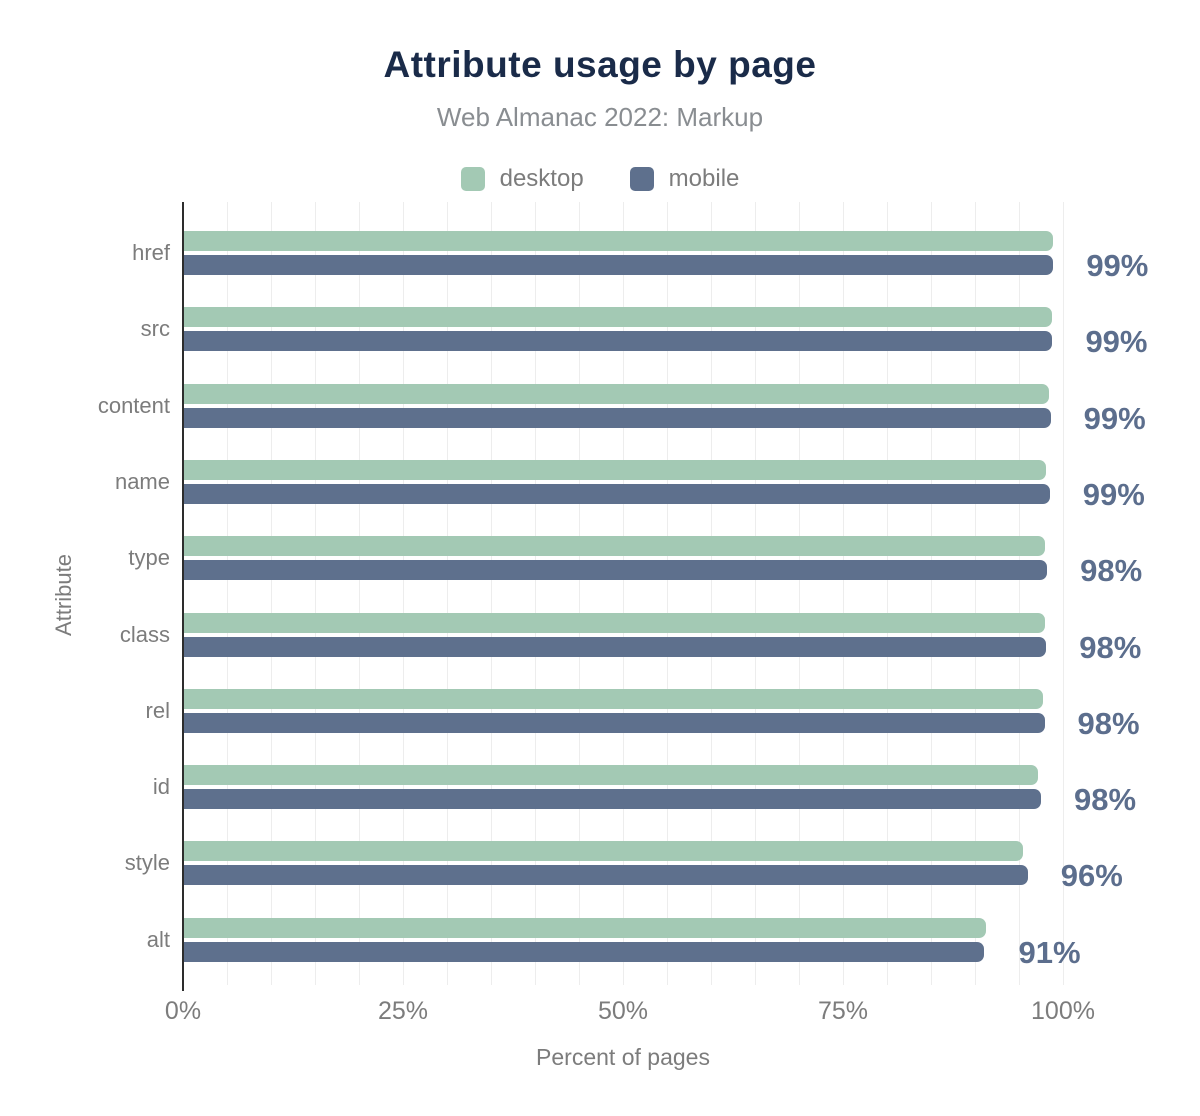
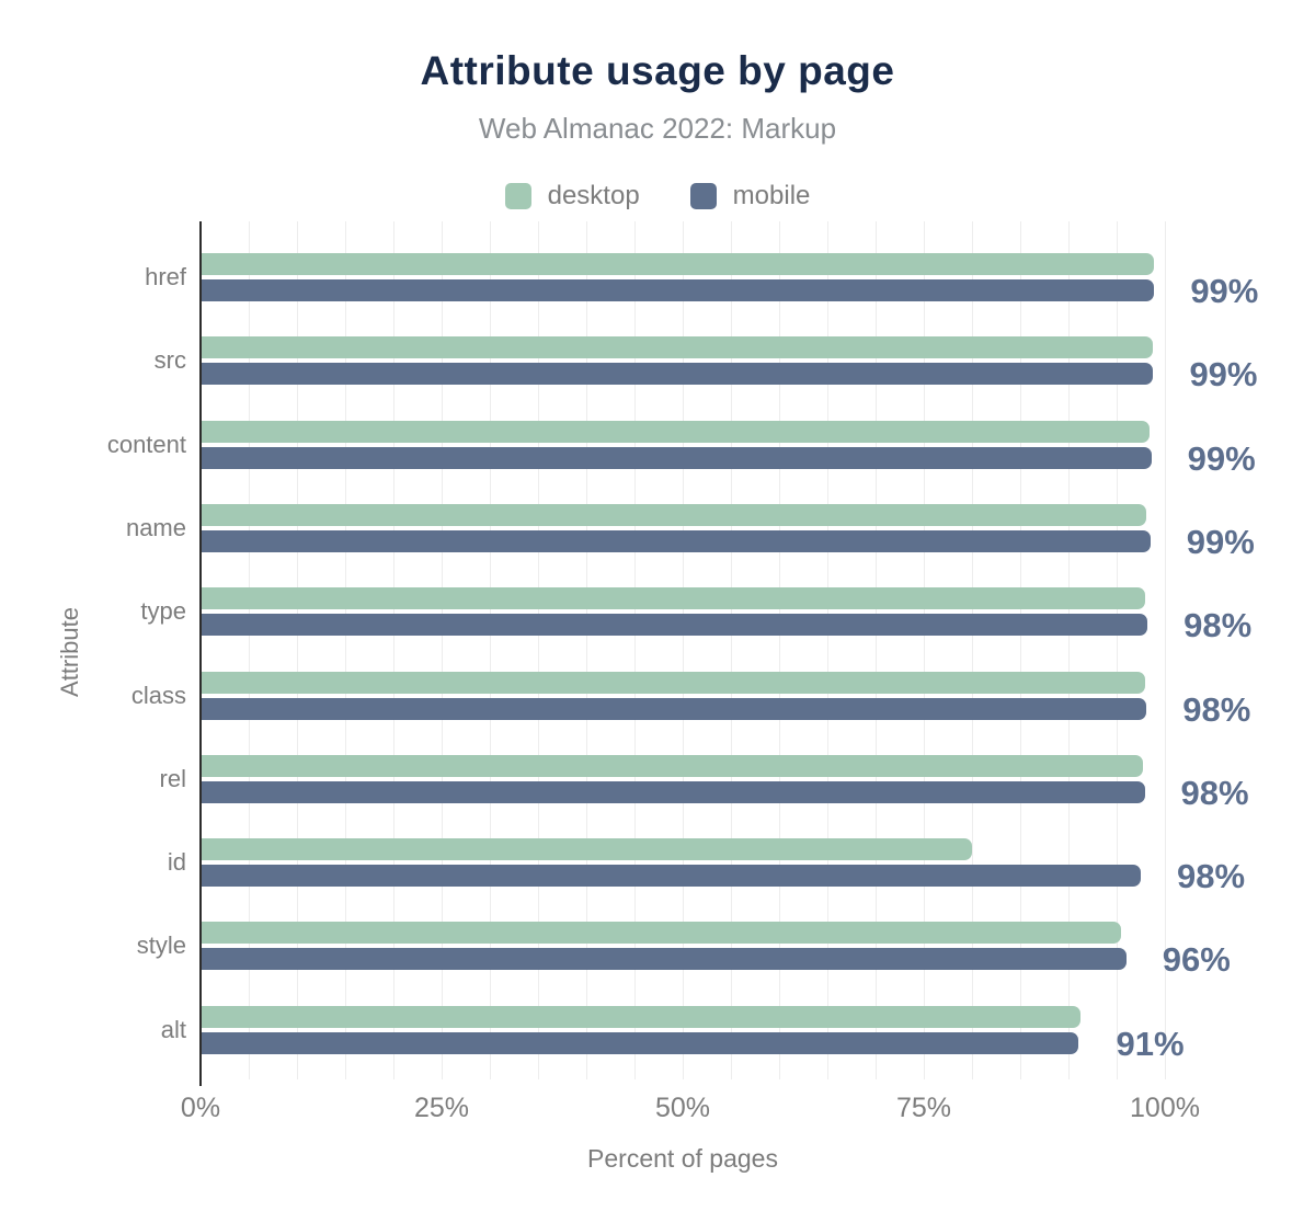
desktop/id: 97% -> 80%
